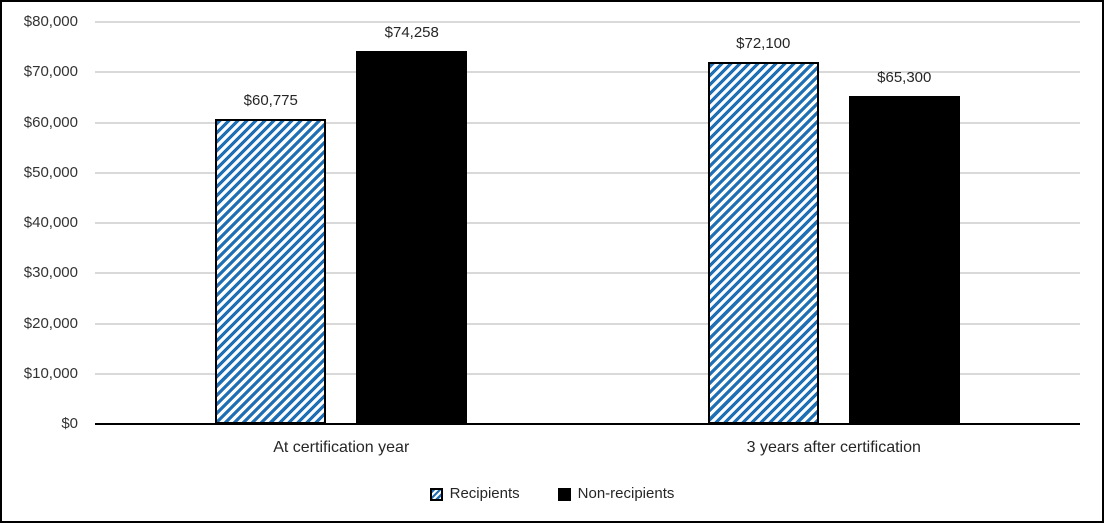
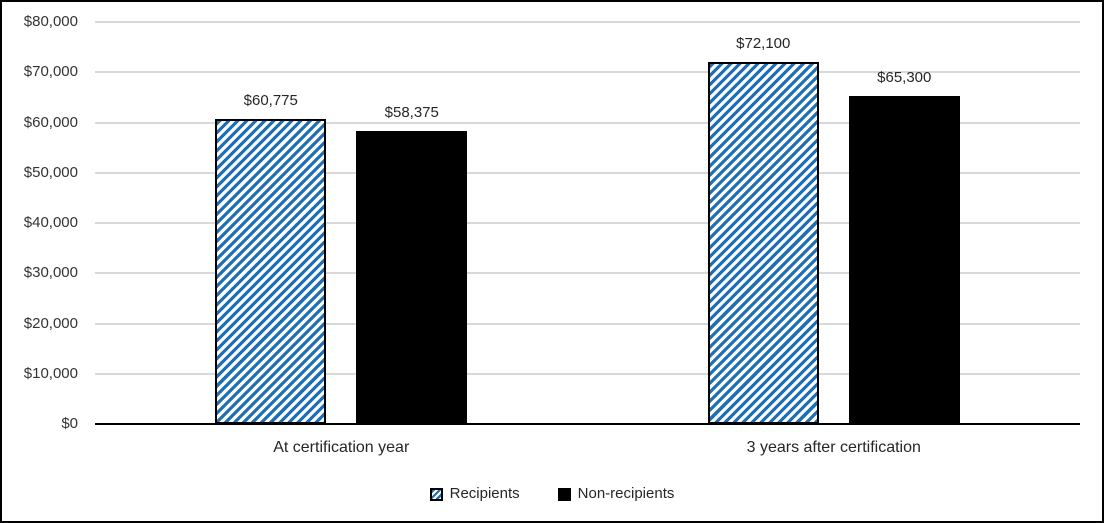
Non-recipients/At certification year: $74,258 -> $58,375
